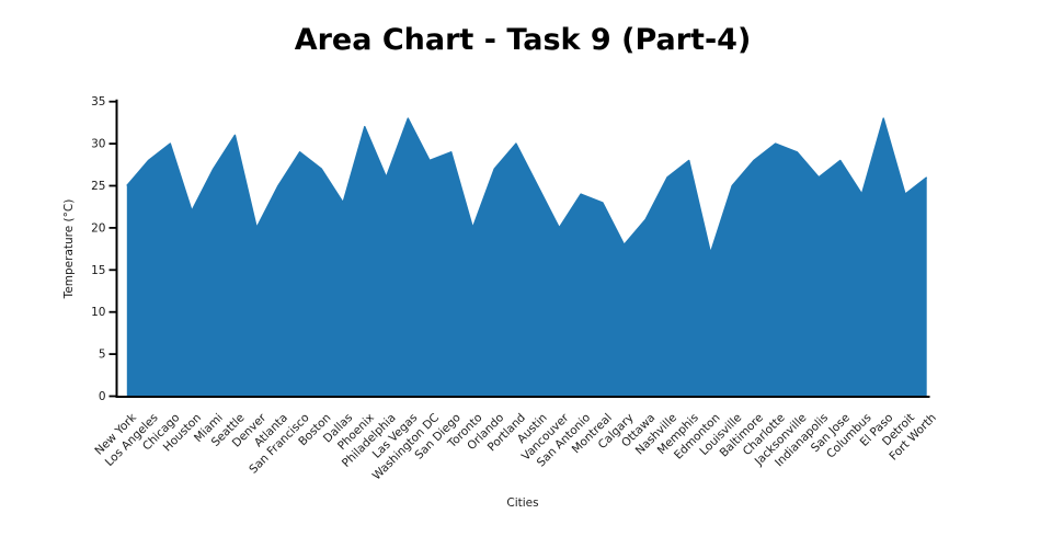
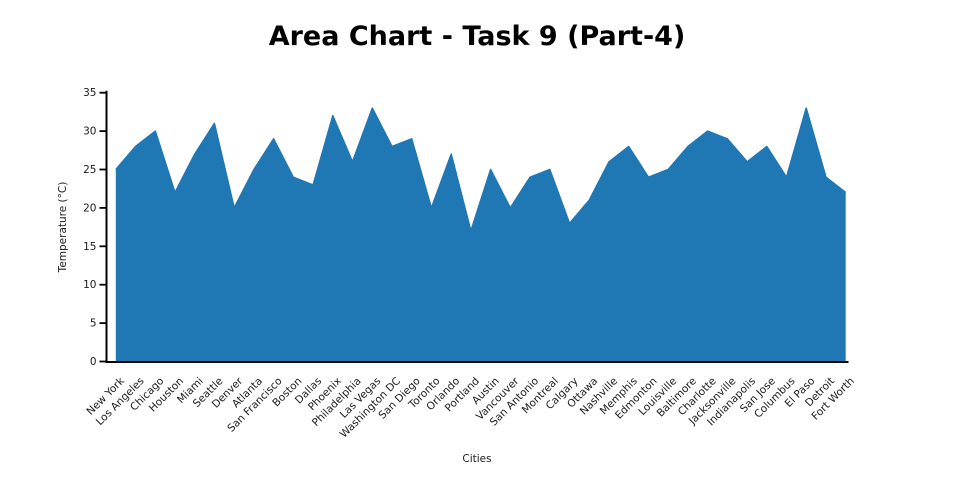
Boston: 27 -> 24
Portland: 30 -> 17
Montreal: 23 -> 25
Edmonton: 17 -> 24
Fort Worth: 26 -> 22
